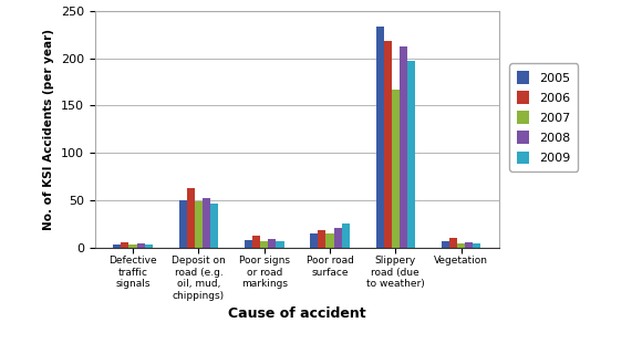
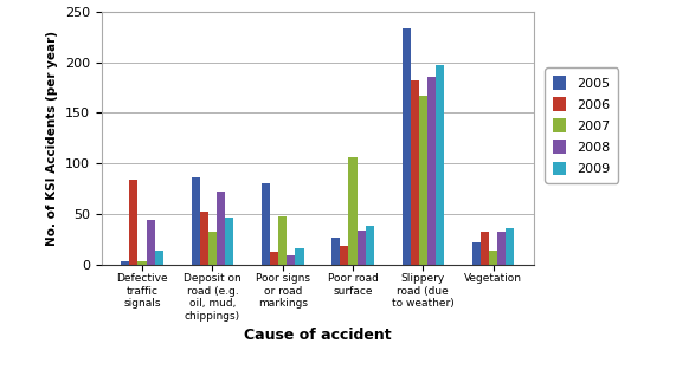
2006/Defective traffic signals: 6 -> 84
2008/Defective traffic signals: 4 -> 44
2009/Defective traffic signals: 3 -> 14
2005/Deposit on road (e.g. oil, mud, chippings): 50 -> 86
2006/Deposit on road (e.g. oil, mud, chippings): 63 -> 52
2007/Deposit on road (e.g. oil, mud, chippings): 49 -> 32
2008/Deposit on road (e.g. oil, mud, chippings): 52 -> 72
2005/Poor signs or road markings: 8 -> 80
2007/Poor signs or road markings: 7 -> 48
2009/Poor signs or road markings: 7 -> 16
2005/Poor road surface: 15 -> 26
2007/Poor road surface: 15 -> 106
2008/Poor road surface: 21 -> 34
2009/Poor road surface: 25 -> 38
2006/Slippery road (due to weather): 218 -> 182
2008/Slippery road (due to weather): 213 -> 186
2005/Vegetation: 7 -> 22
2006/Vegetation: 10 -> 32
2007/Vegetation: 4 -> 14
2008/Vegetation: 5 -> 32
2009/Vegetation: 4 -> 36
